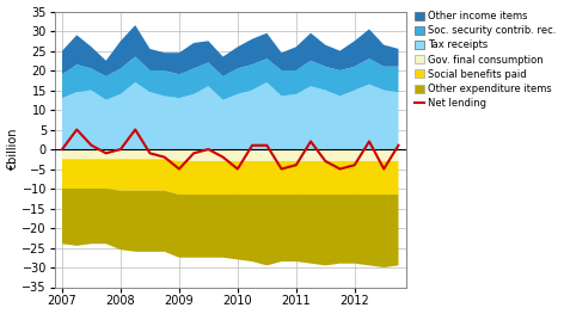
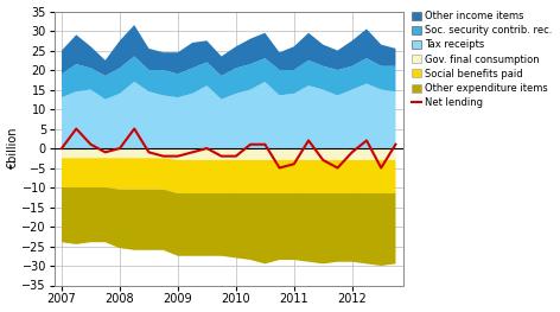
Net lending/2009: -5 -> -2
Net lending/2010: -5 -> -2
Net lending/2012: -4 -> -1
